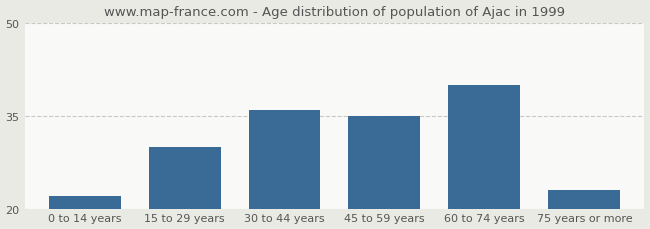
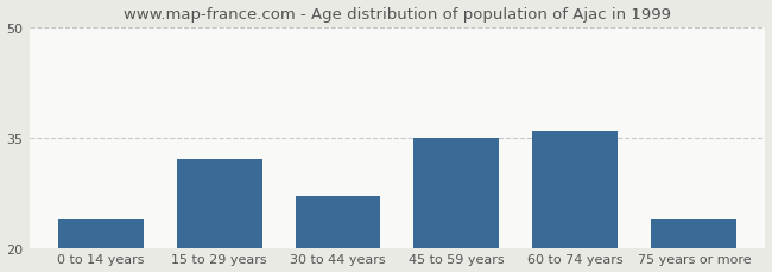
0 to 14 years: 22 -> 24
15 to 29 years: 30 -> 32
30 to 44 years: 36 -> 27
60 to 74 years: 40 -> 36
75 years or more: 23 -> 24
